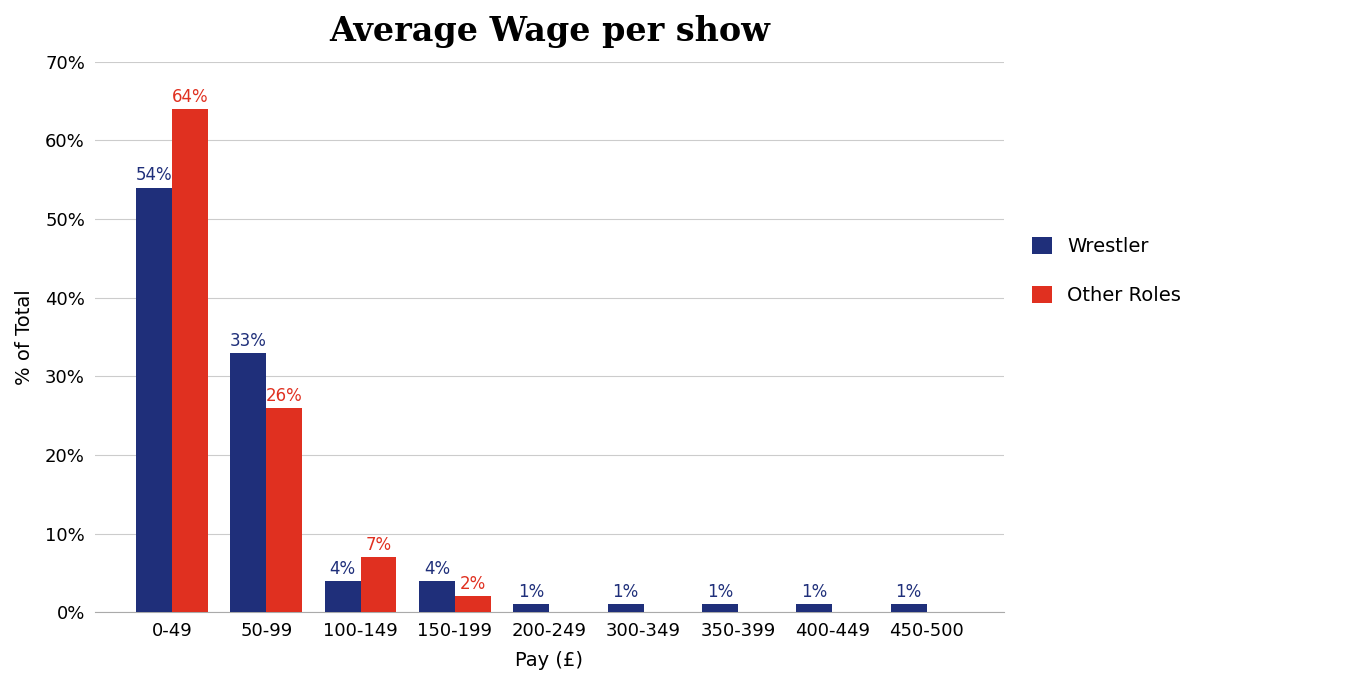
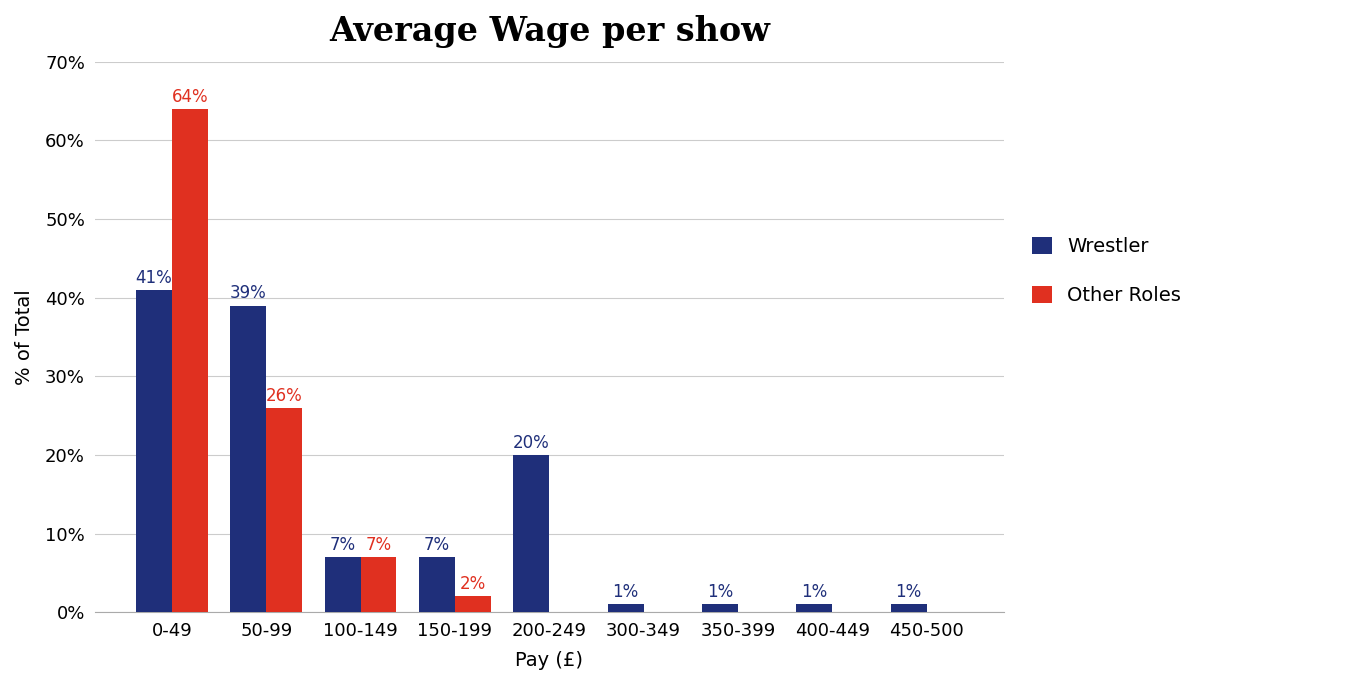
Wrestler/0-49: 54% -> 41%
Wrestler/50-99: 33% -> 39%
Wrestler/100-149: 4% -> 7%
Wrestler/150-199: 4% -> 7%
Wrestler/200-249: 1% -> 20%
